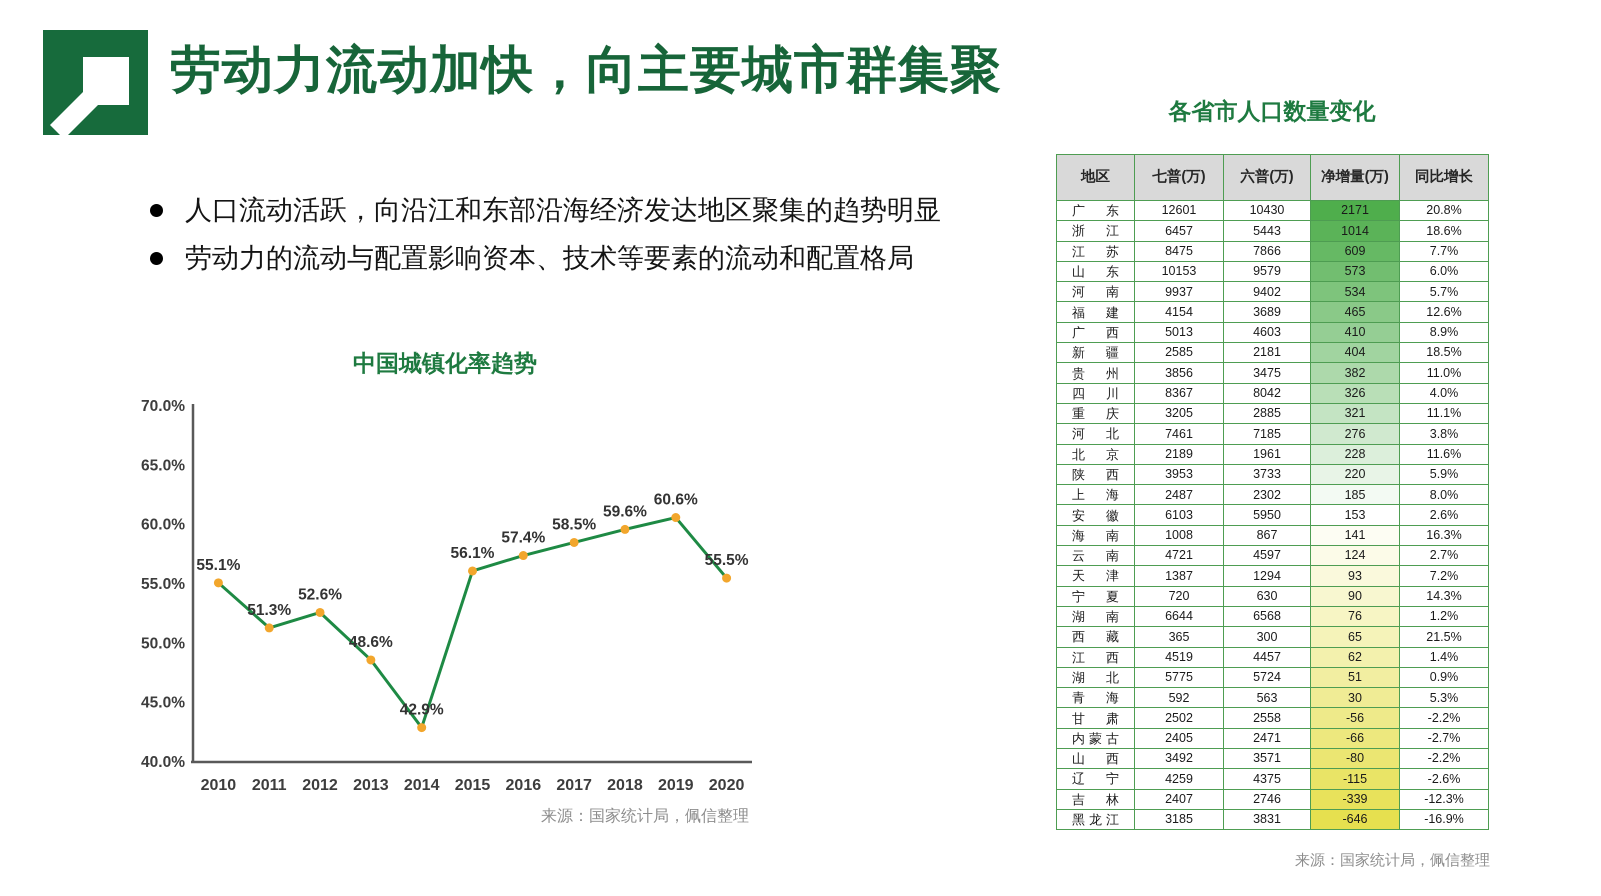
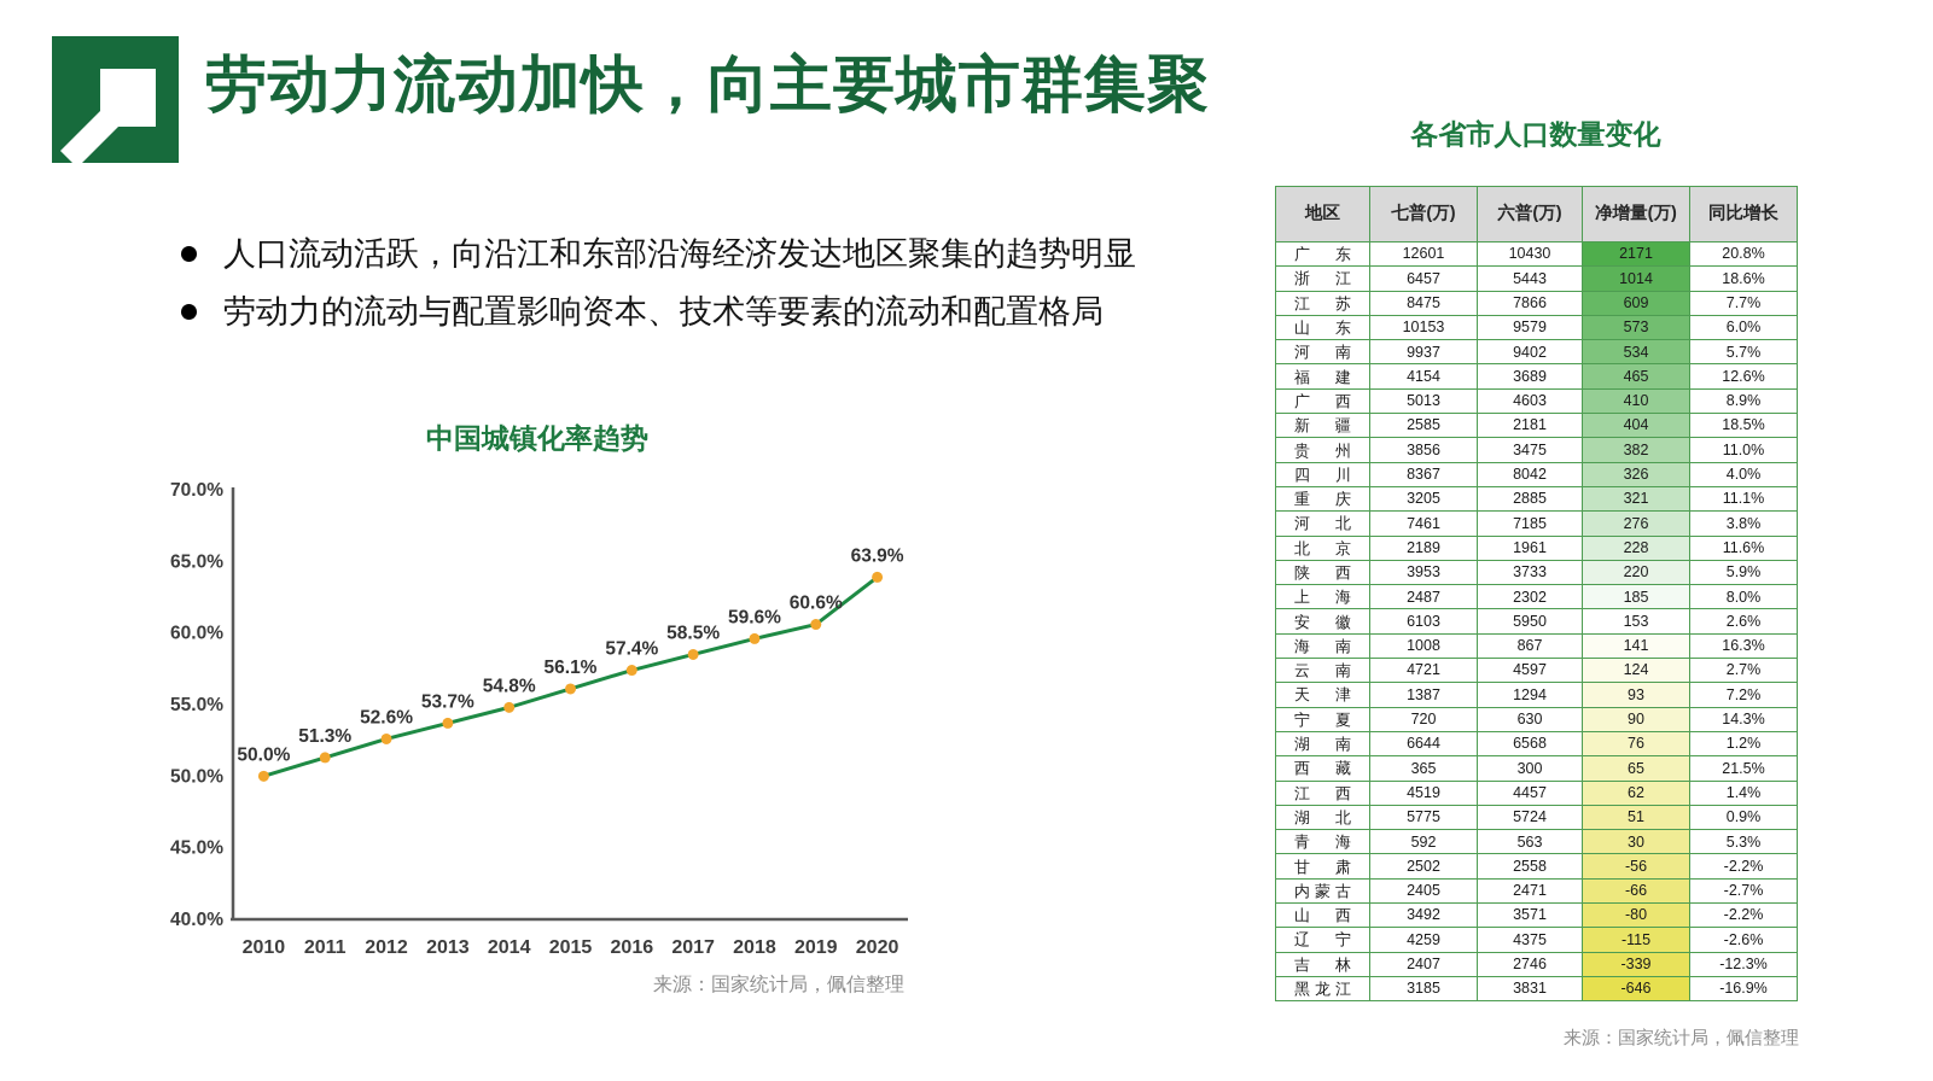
2010: 55.1% -> 50.0%
2013: 48.6% -> 53.7%
2014: 42.9% -> 54.8%
2020: 55.5% -> 63.9%
